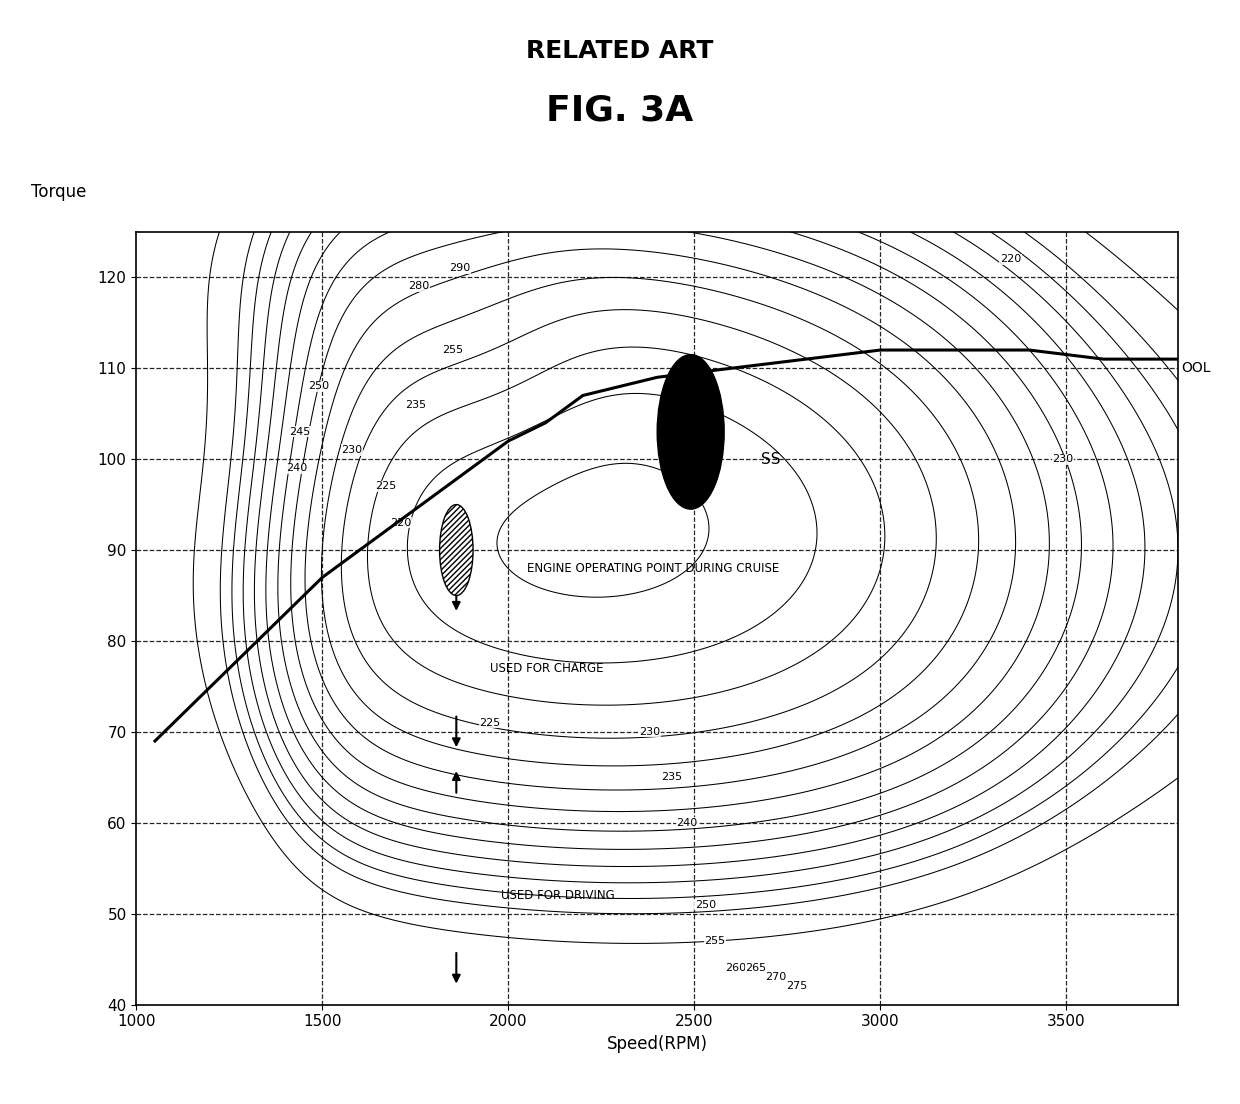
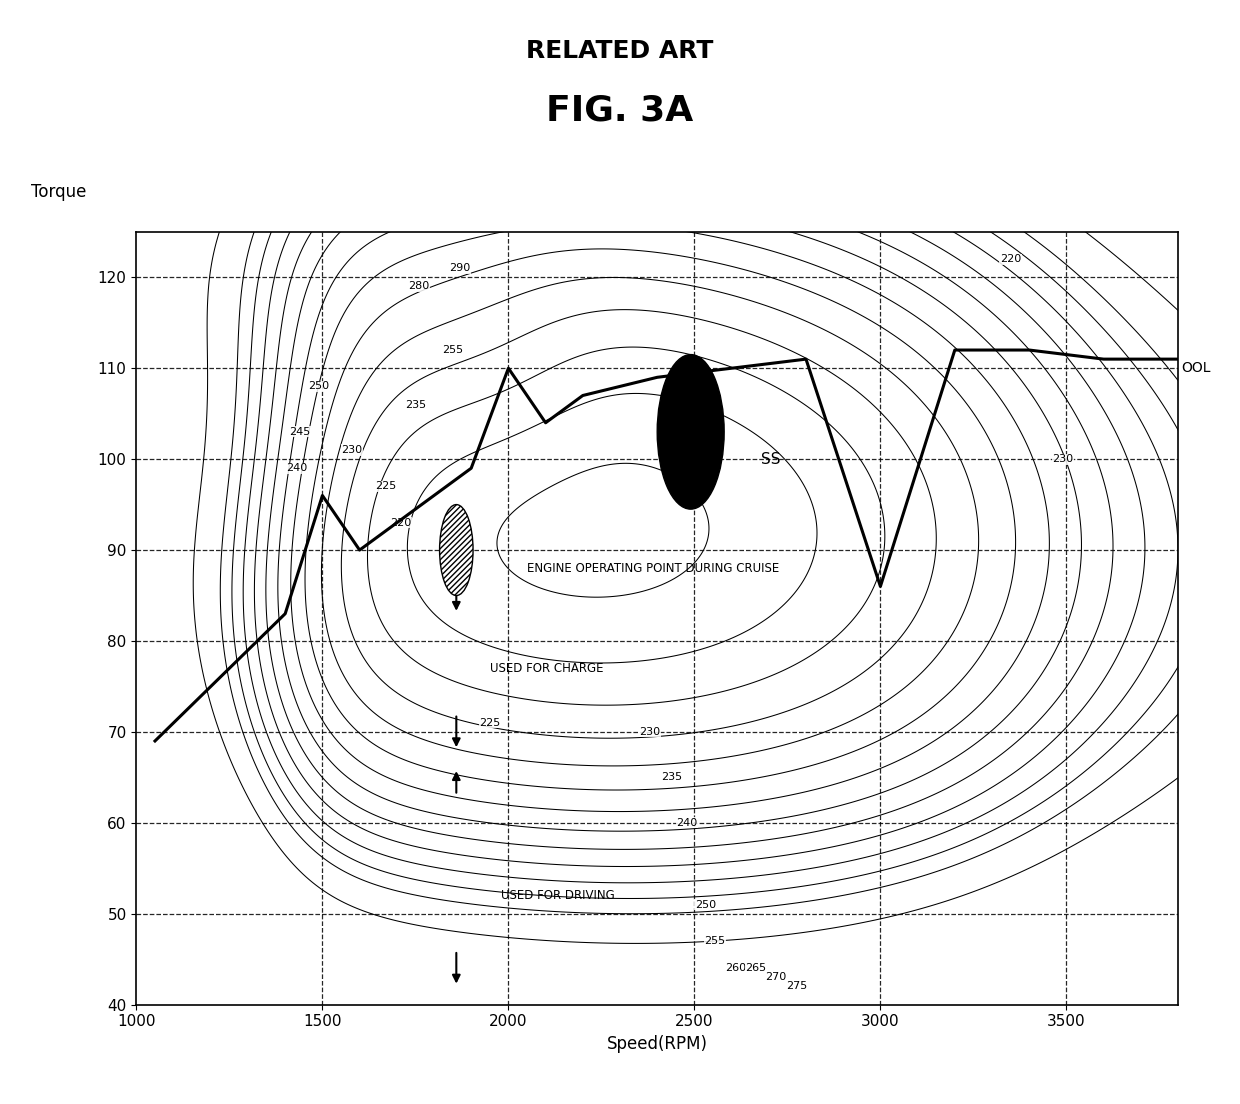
1500: 87 -> 96
2000: 102 -> 110
3000: 112 -> 86
